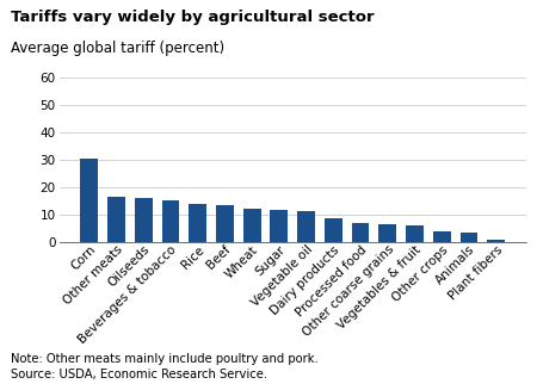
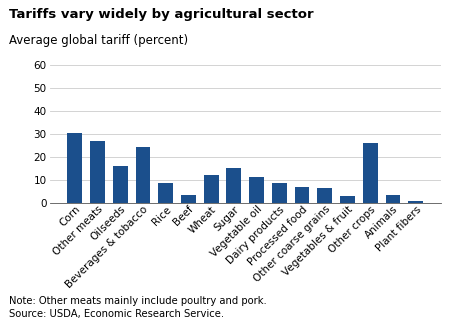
Other meats: 16.7 -> 27.0
Beverages & tobacco: 15.2 -> 24.5
Rice: 13.8 -> 8.5
Beef: 13.5 -> 3.5
Sugar: 11.8 -> 15.0
Vegetables & fruit: 6.0 -> 3.0
Other crops: 4.0 -> 26.0
